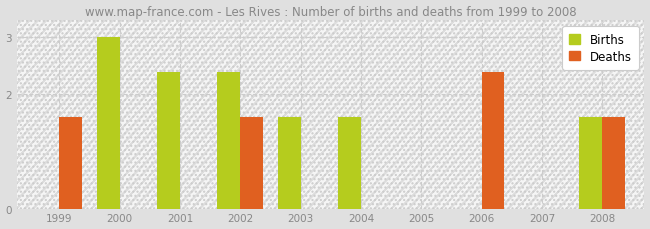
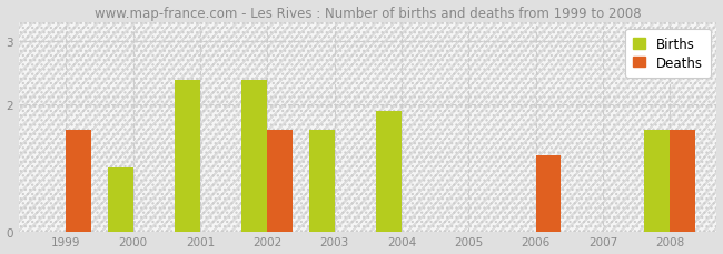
Births/2000: 3.0 -> 1.0
Births/2004: 1.6 -> 1.9
Deaths/2006: 2.4 -> 1.2
